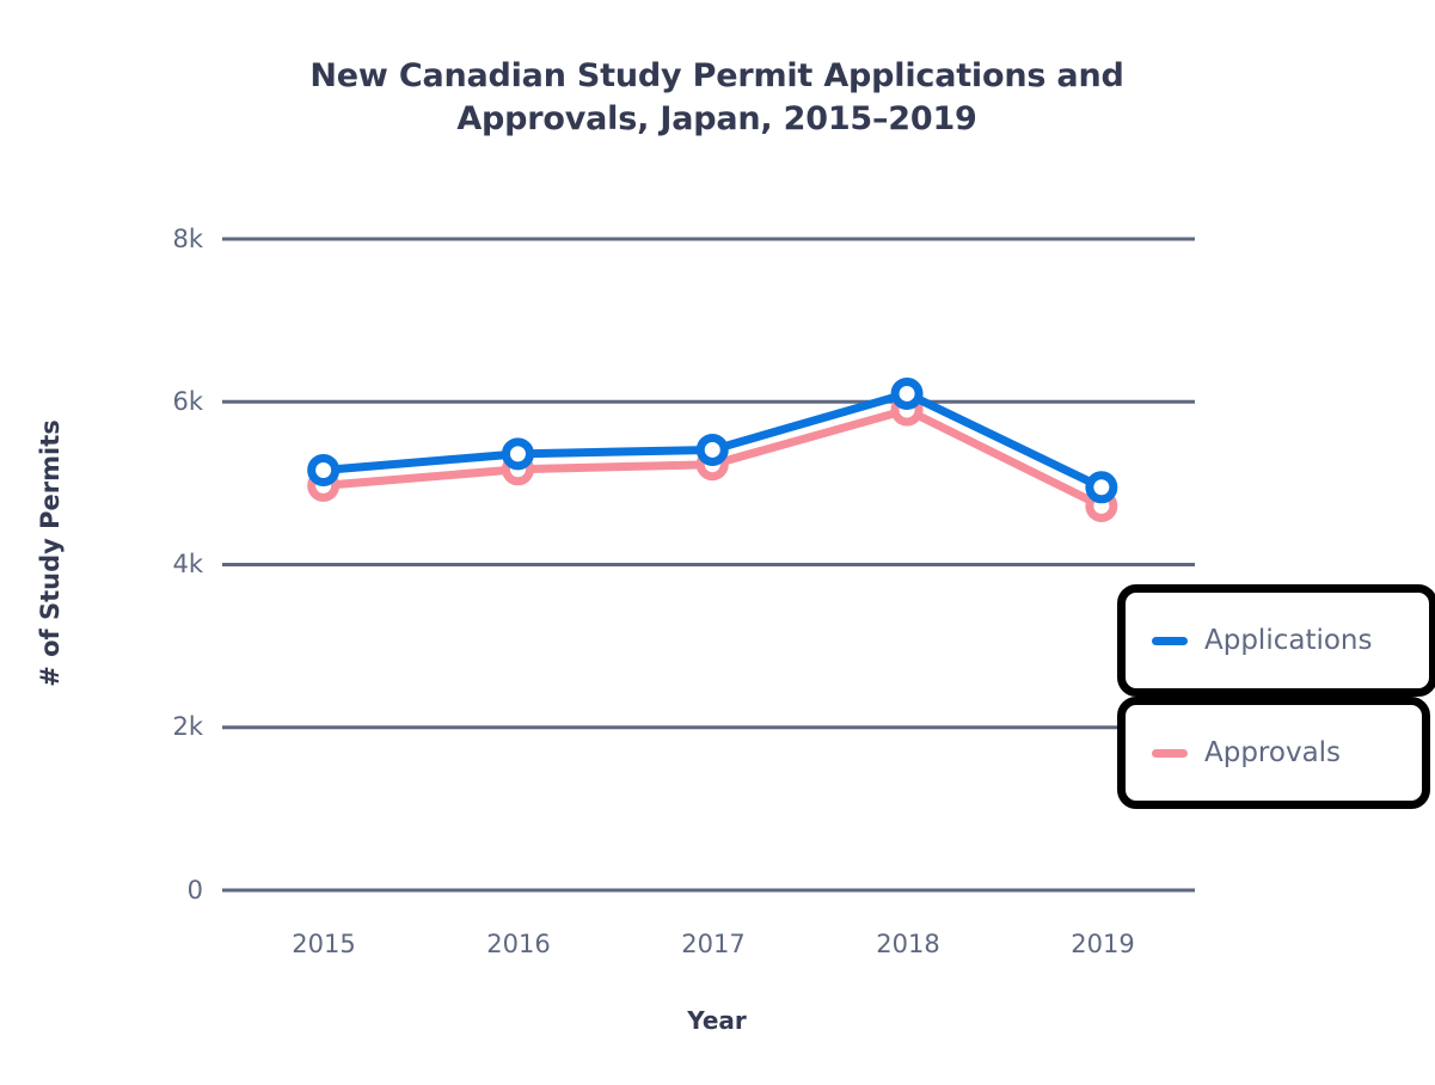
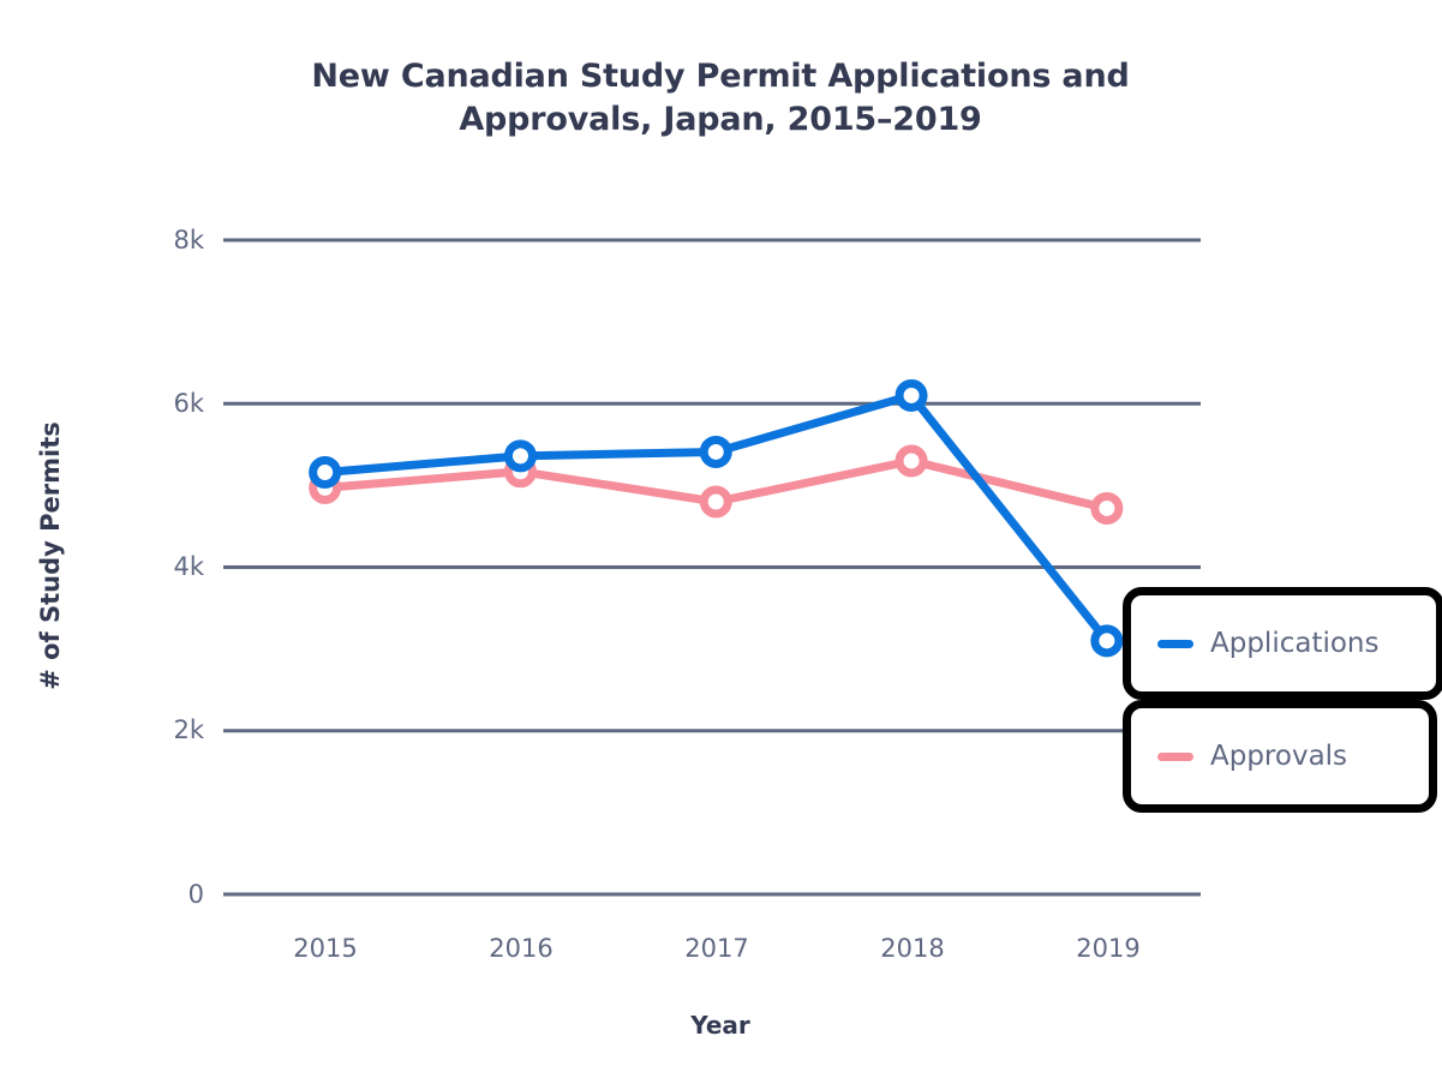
Approvals/2017: 5.2k -> 4.8k
Approvals/2018: 5.9k -> 5.3k
Applications/2019: 5.0k -> 3.1k
